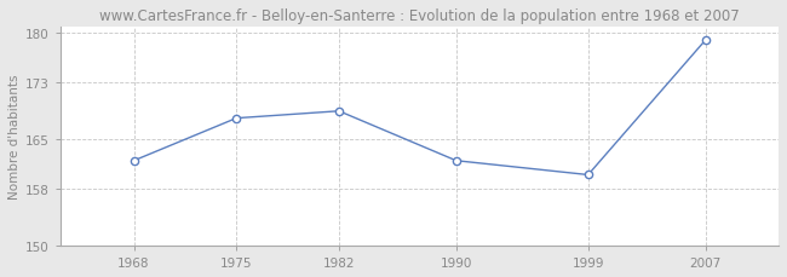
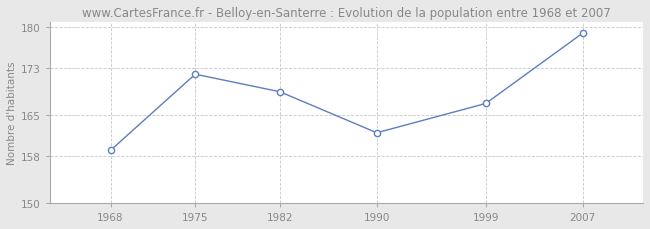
1968: 162 -> 159
1975: 168 -> 172
1999: 160 -> 167
